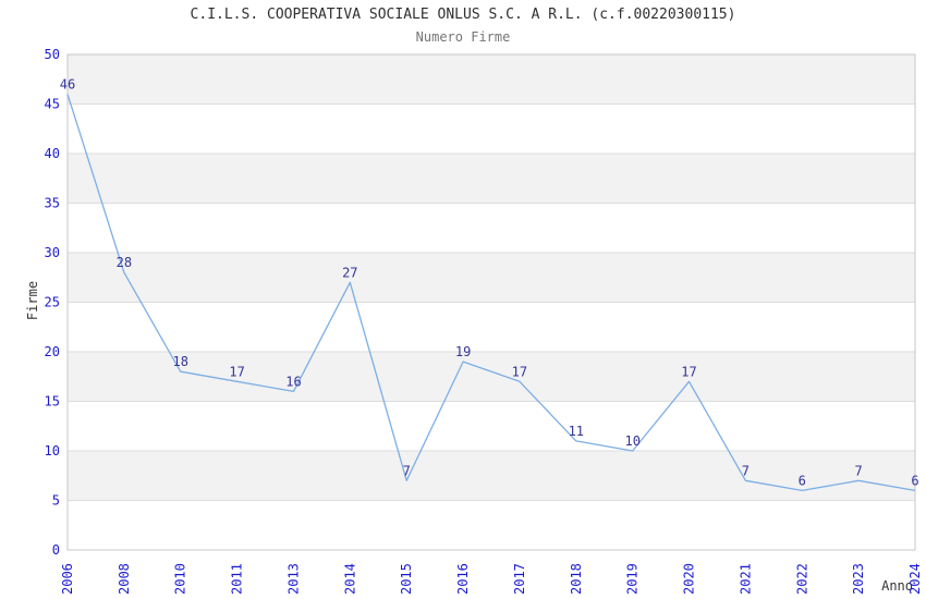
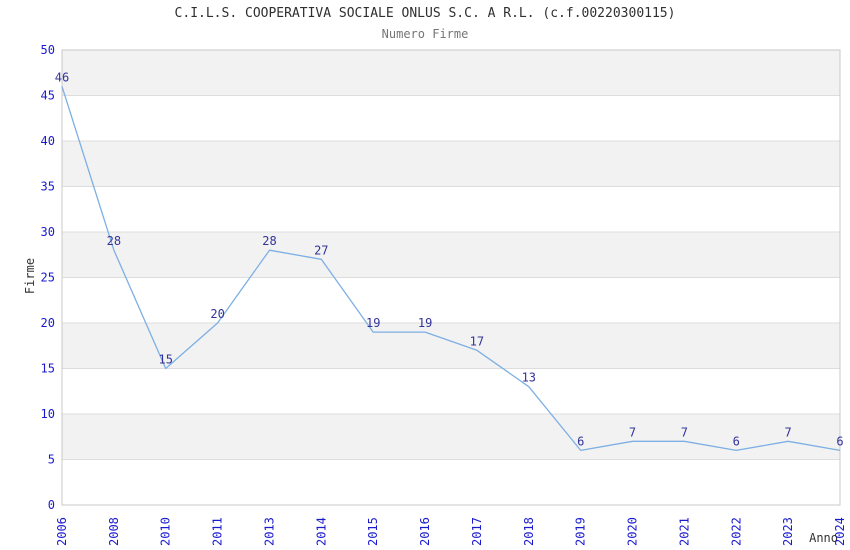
2010: 18 -> 15
2011: 17 -> 20
2013: 16 -> 28
2015: 7 -> 19
2018: 11 -> 13
2019: 10 -> 6
2020: 17 -> 7
